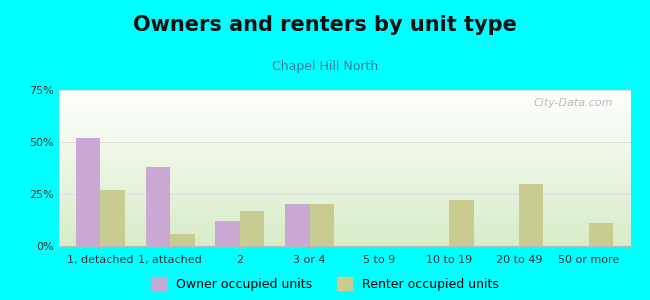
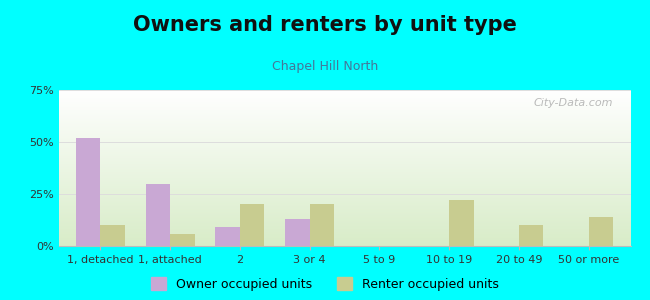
Renter occupied units/1, detached: 27% -> 10%
Owner occupied units/1, attached: 38% -> 30%
Owner occupied units/2: 12% -> 9%
Renter occupied units/2: 17% -> 20%
Owner occupied units/3 or 4: 20% -> 13%
Renter occupied units/20 to 49: 30% -> 10%
Renter occupied units/50 or more: 11% -> 14%
